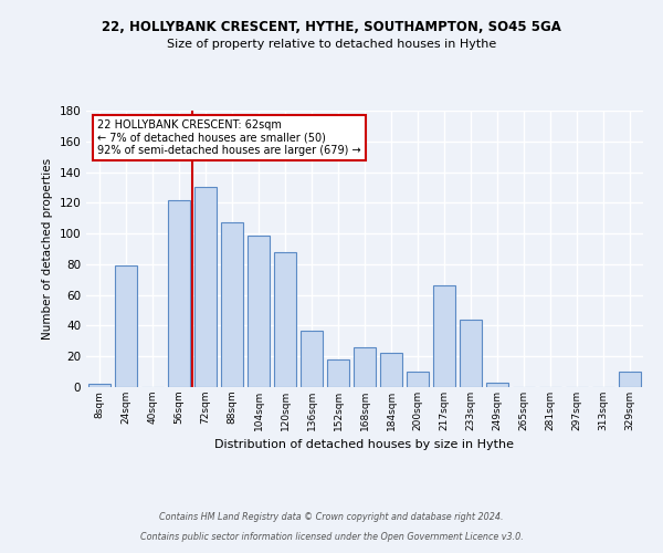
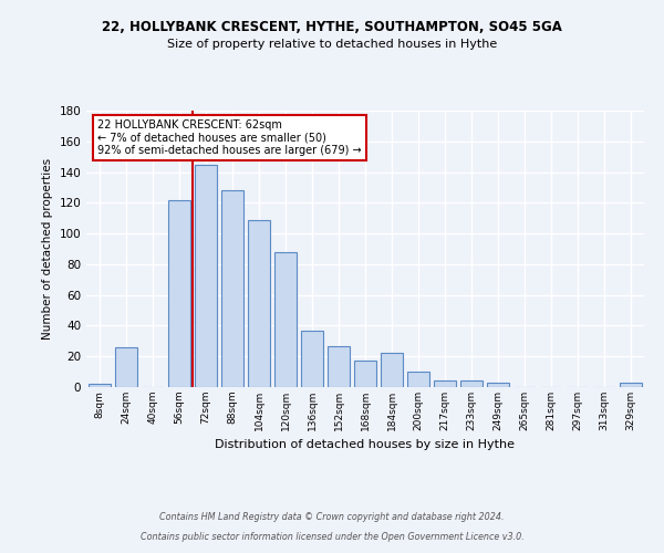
24sqm: 79 -> 26
72sqm: 130 -> 145
88sqm: 107 -> 128
104sqm: 99 -> 109
152sqm: 18 -> 27
168sqm: 26 -> 17
217sqm: 66 -> 4
233sqm: 44 -> 4
329sqm: 10 -> 3
